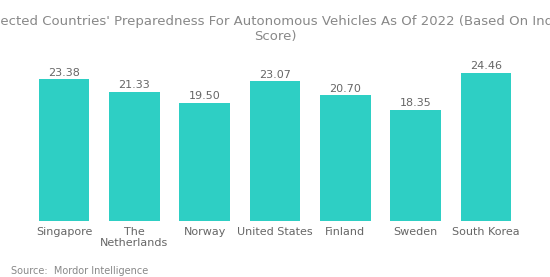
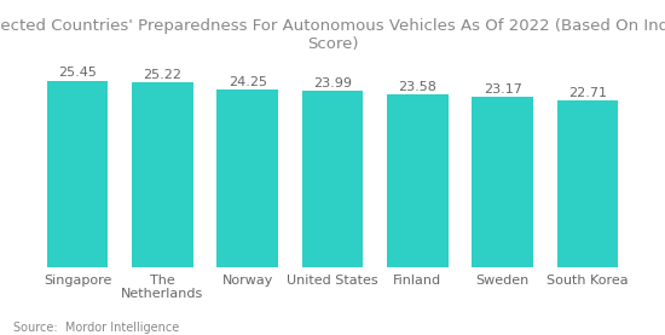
Singapore: 23.38 -> 25.45
The Netherlands: 21.33 -> 25.22
Norway: 19.50 -> 24.25
United States: 23.07 -> 23.99
Finland: 20.70 -> 23.58
Sweden: 18.35 -> 23.17
South Korea: 24.46 -> 22.71
